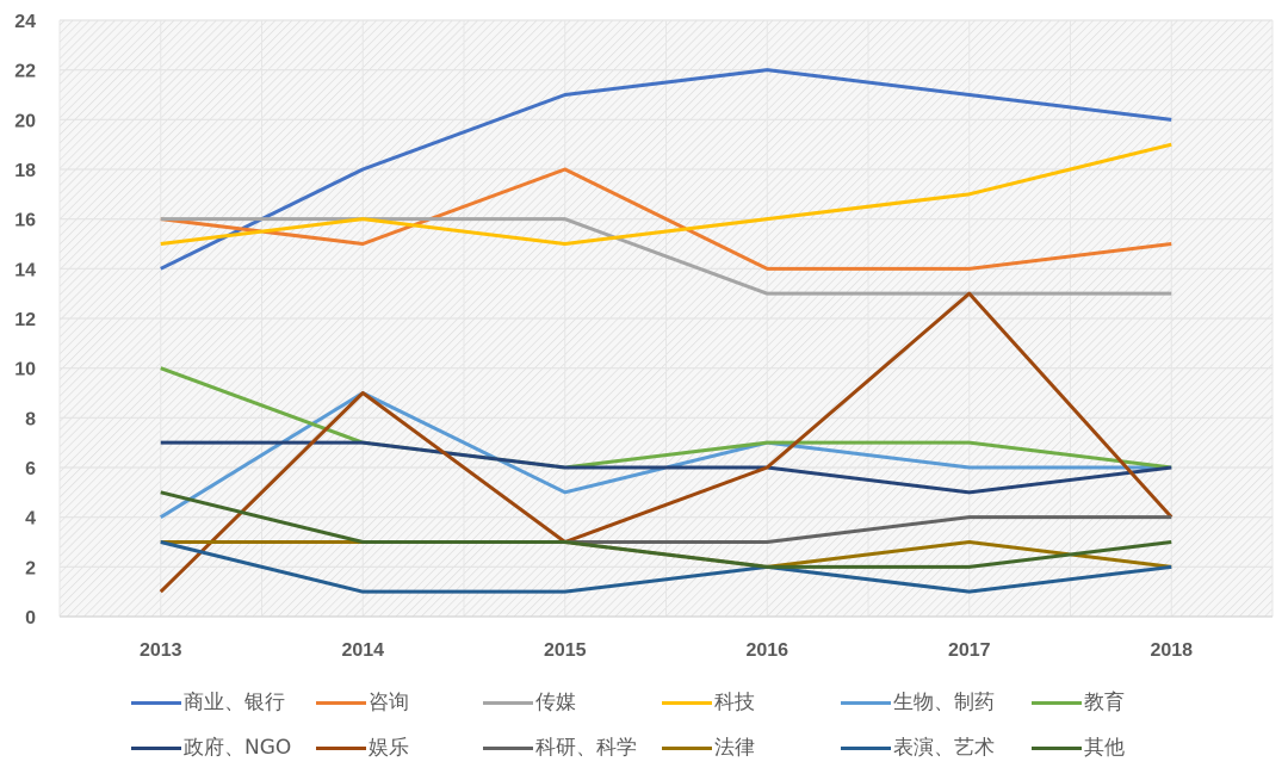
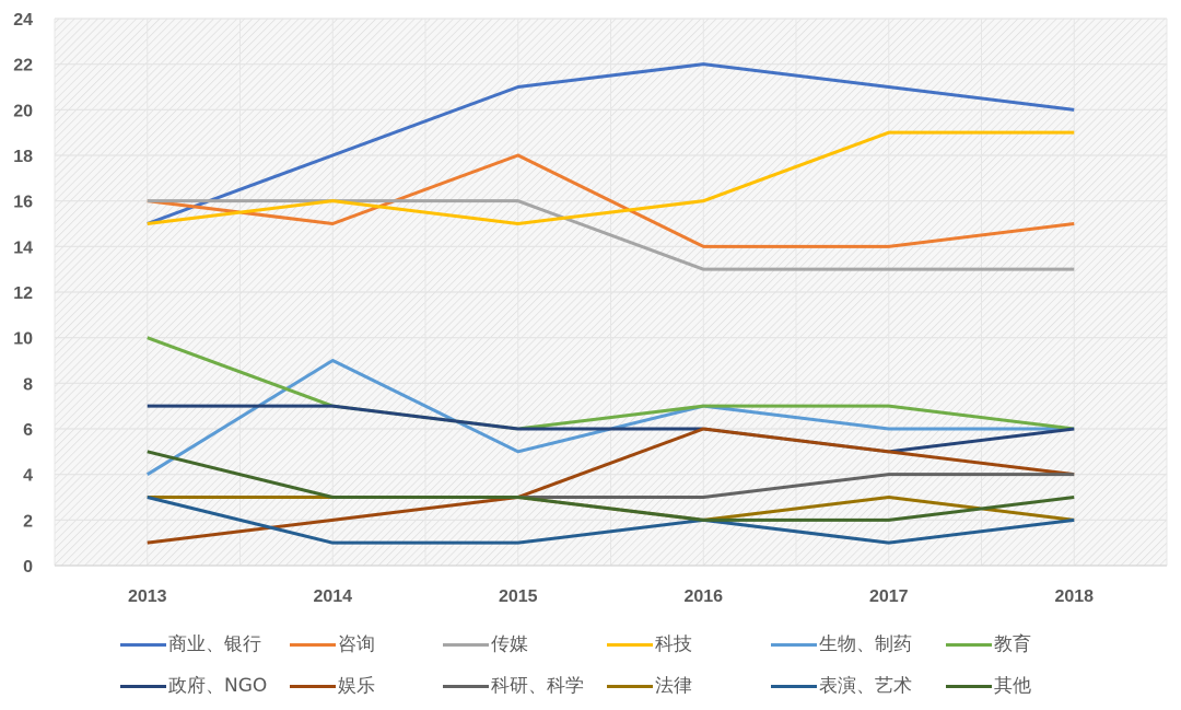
商业、银行/2013: 14 -> 15
娱乐/2014: 9 -> 2
科技/2017: 17 -> 19
娱乐/2017: 13 -> 5
